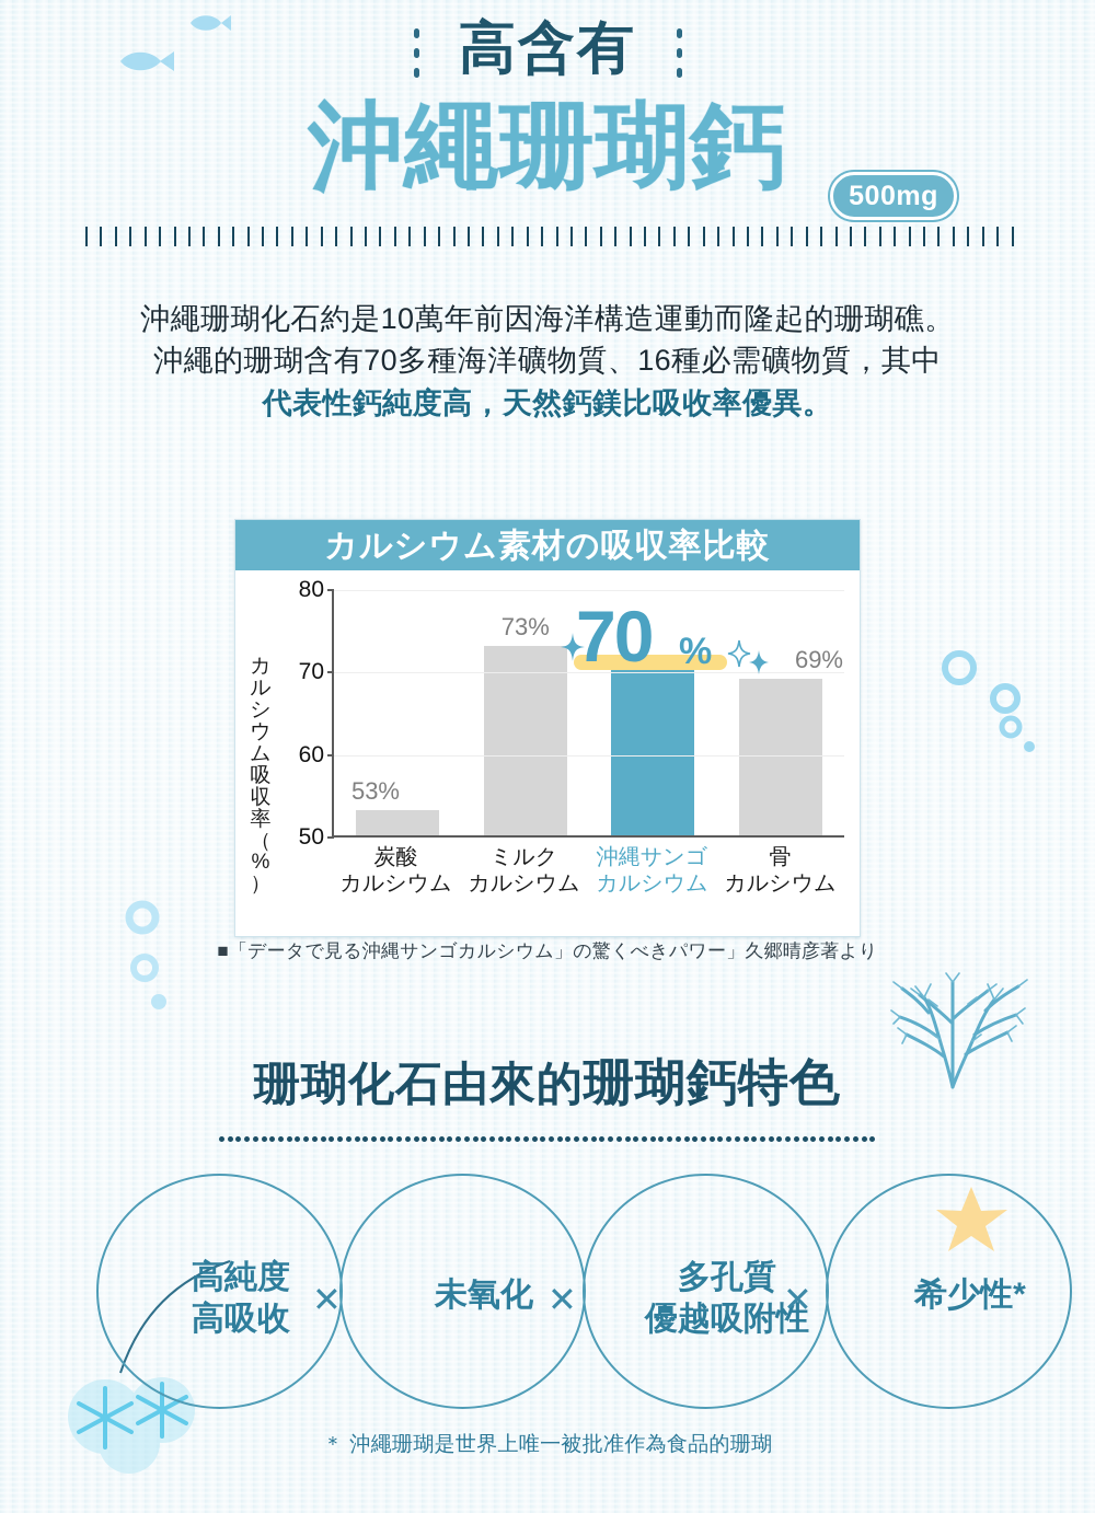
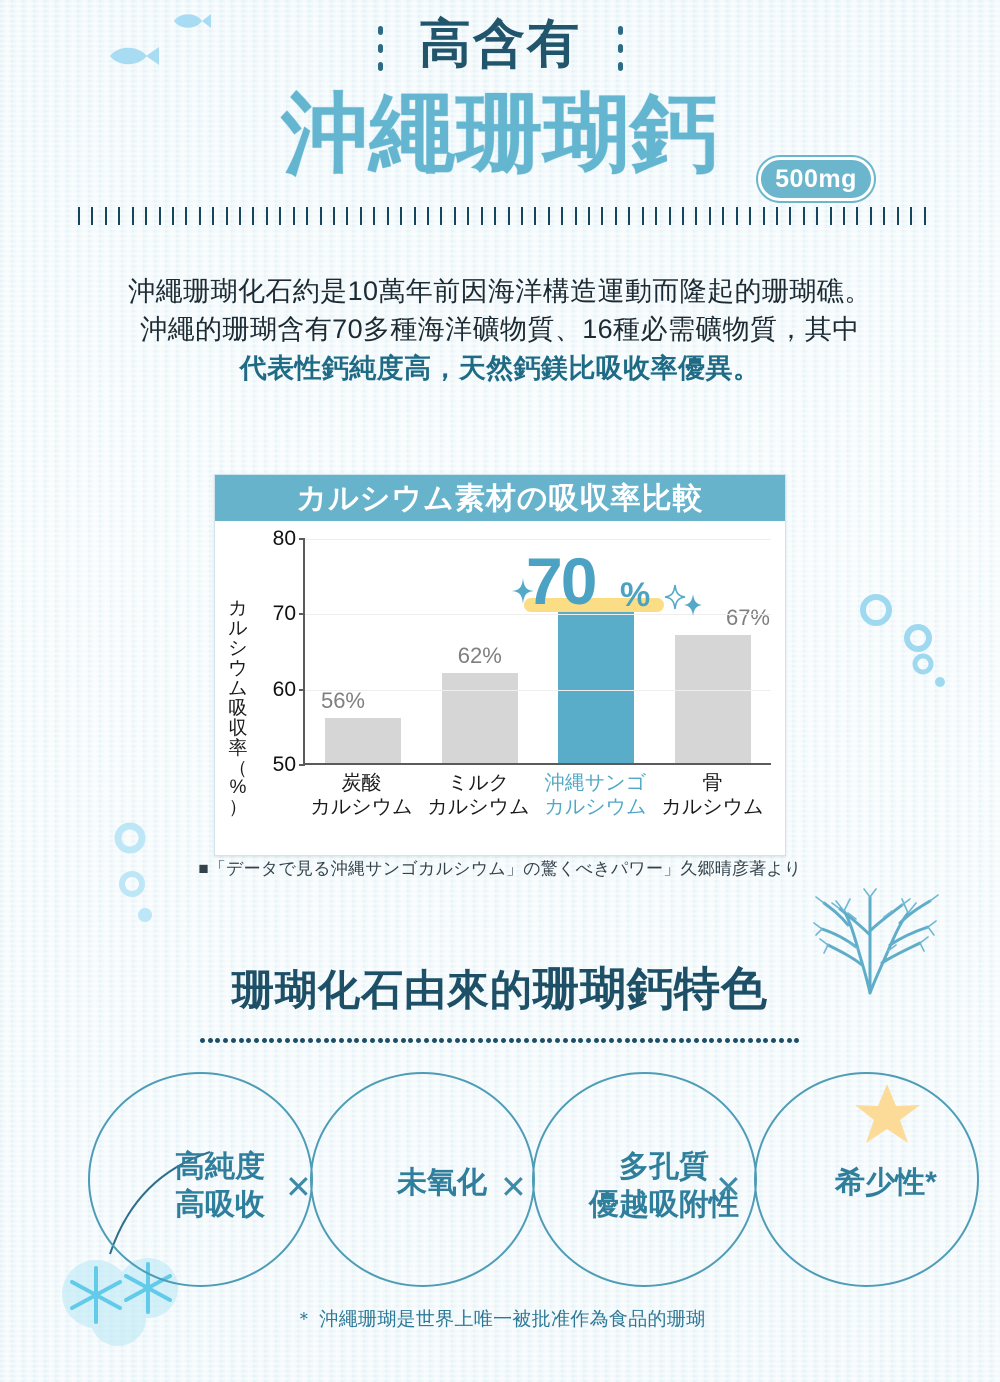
炭酸カルシウム: 53% -> 56%
ミルクカルシウム: 73% -> 62%
骨カルシウム: 69% -> 67%
